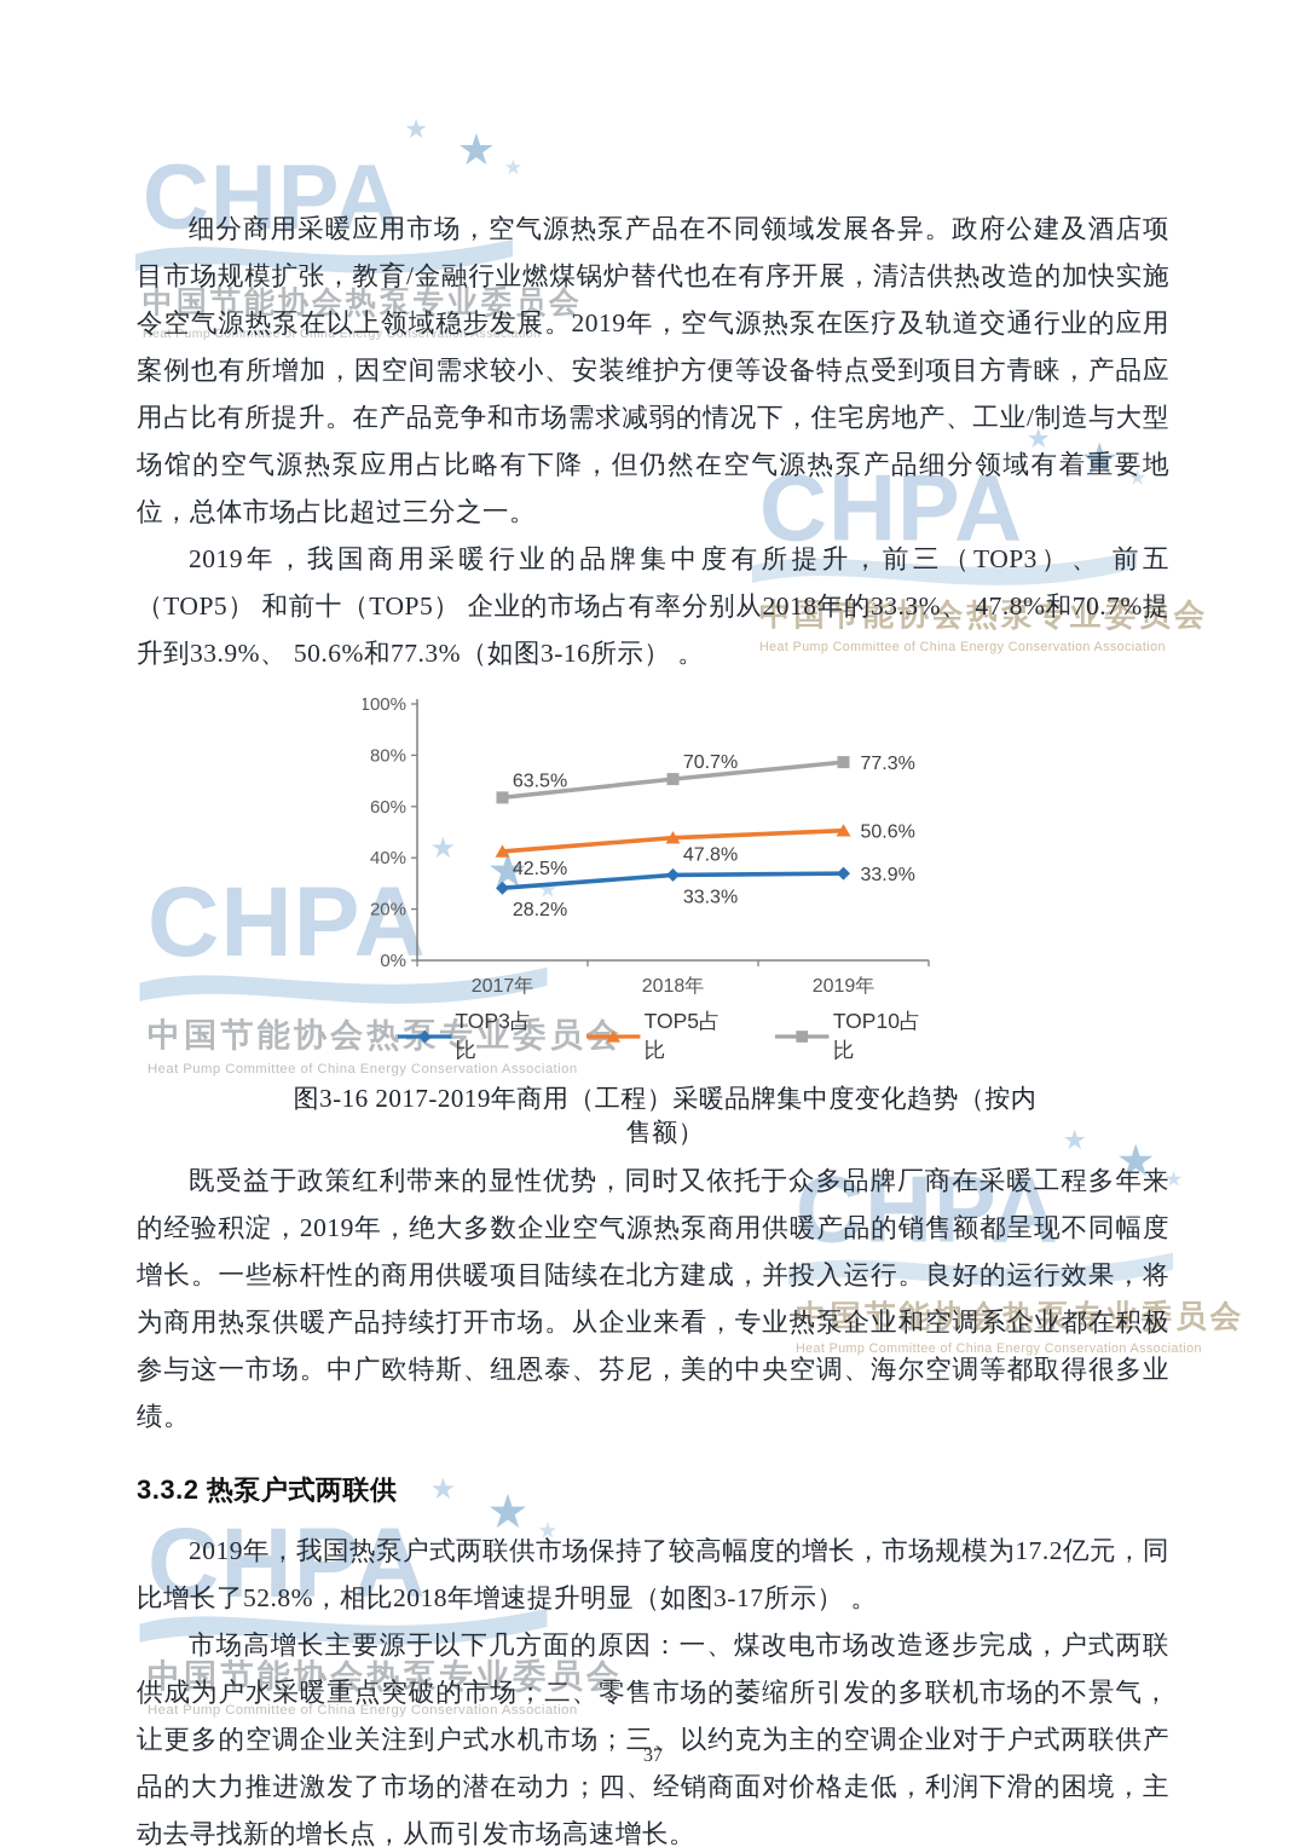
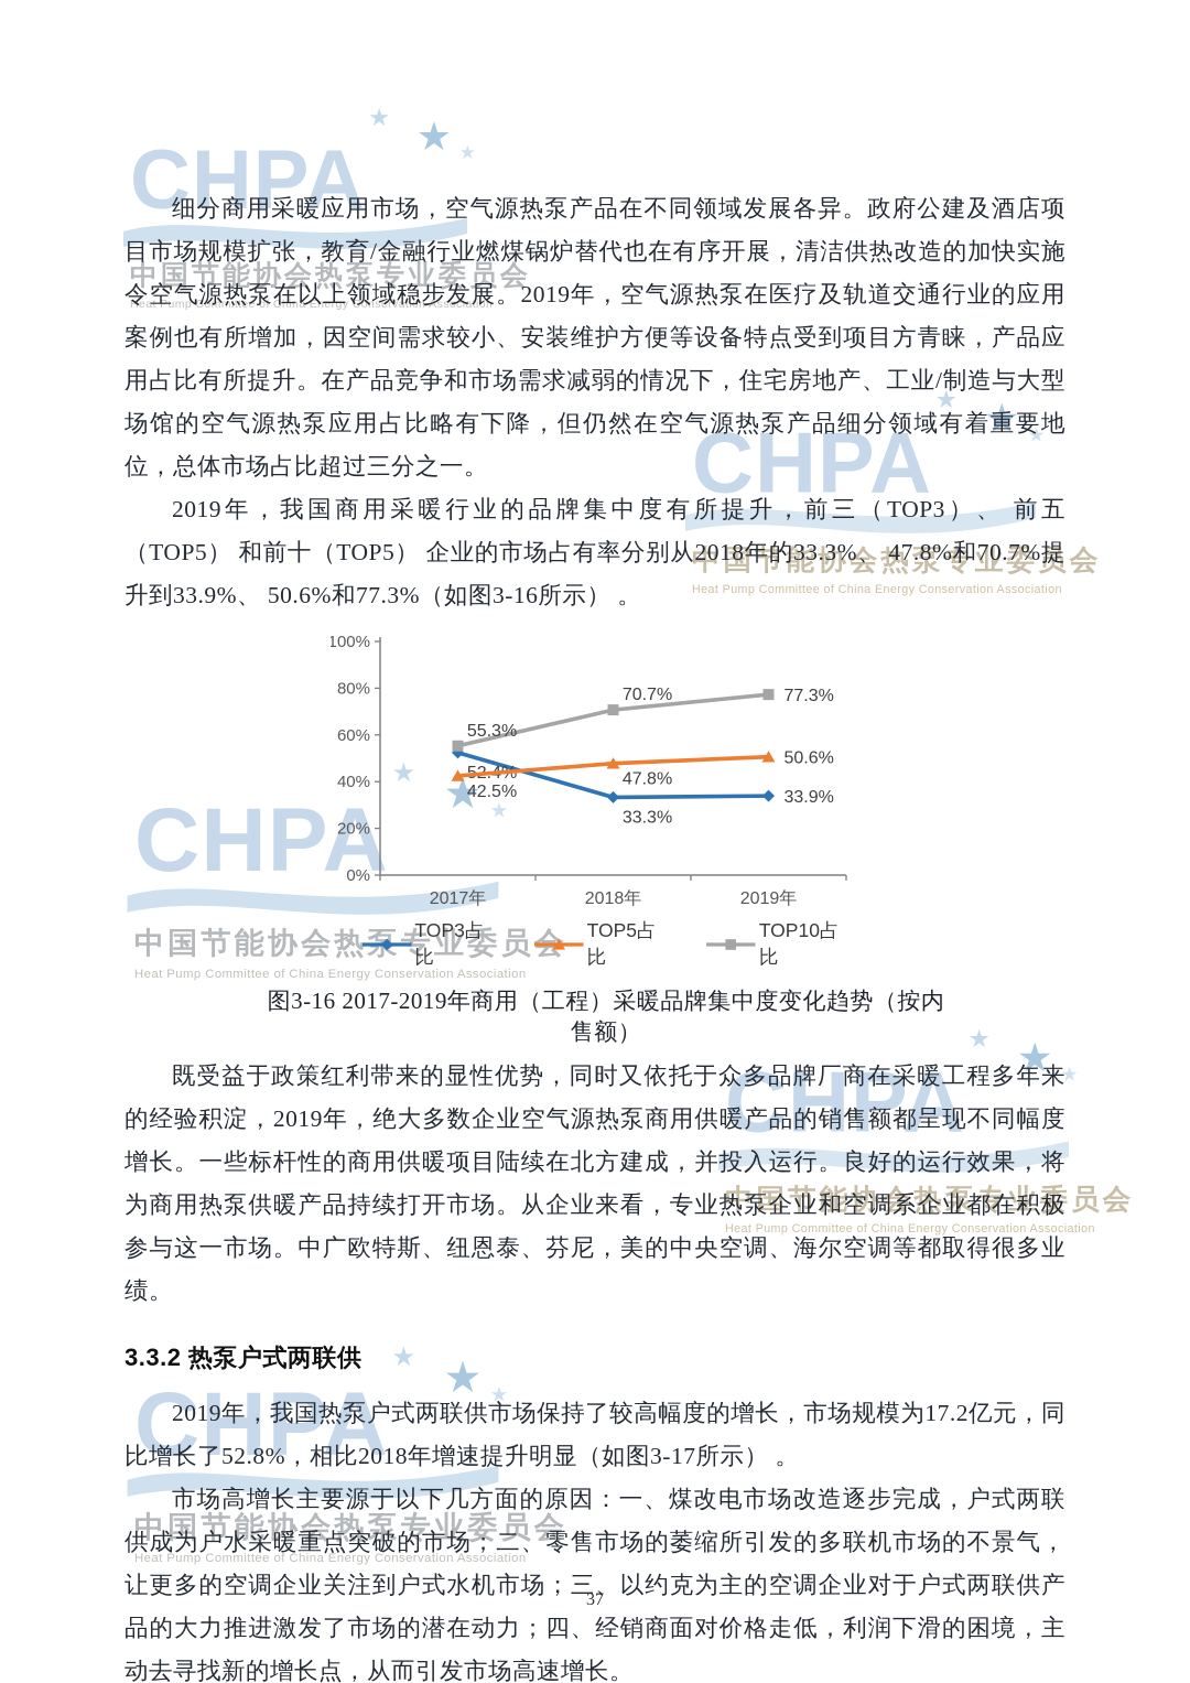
TOP3占比/2017年: 28.2% -> 52.4%
TOP10占比/2017年: 63.5% -> 55.3%
